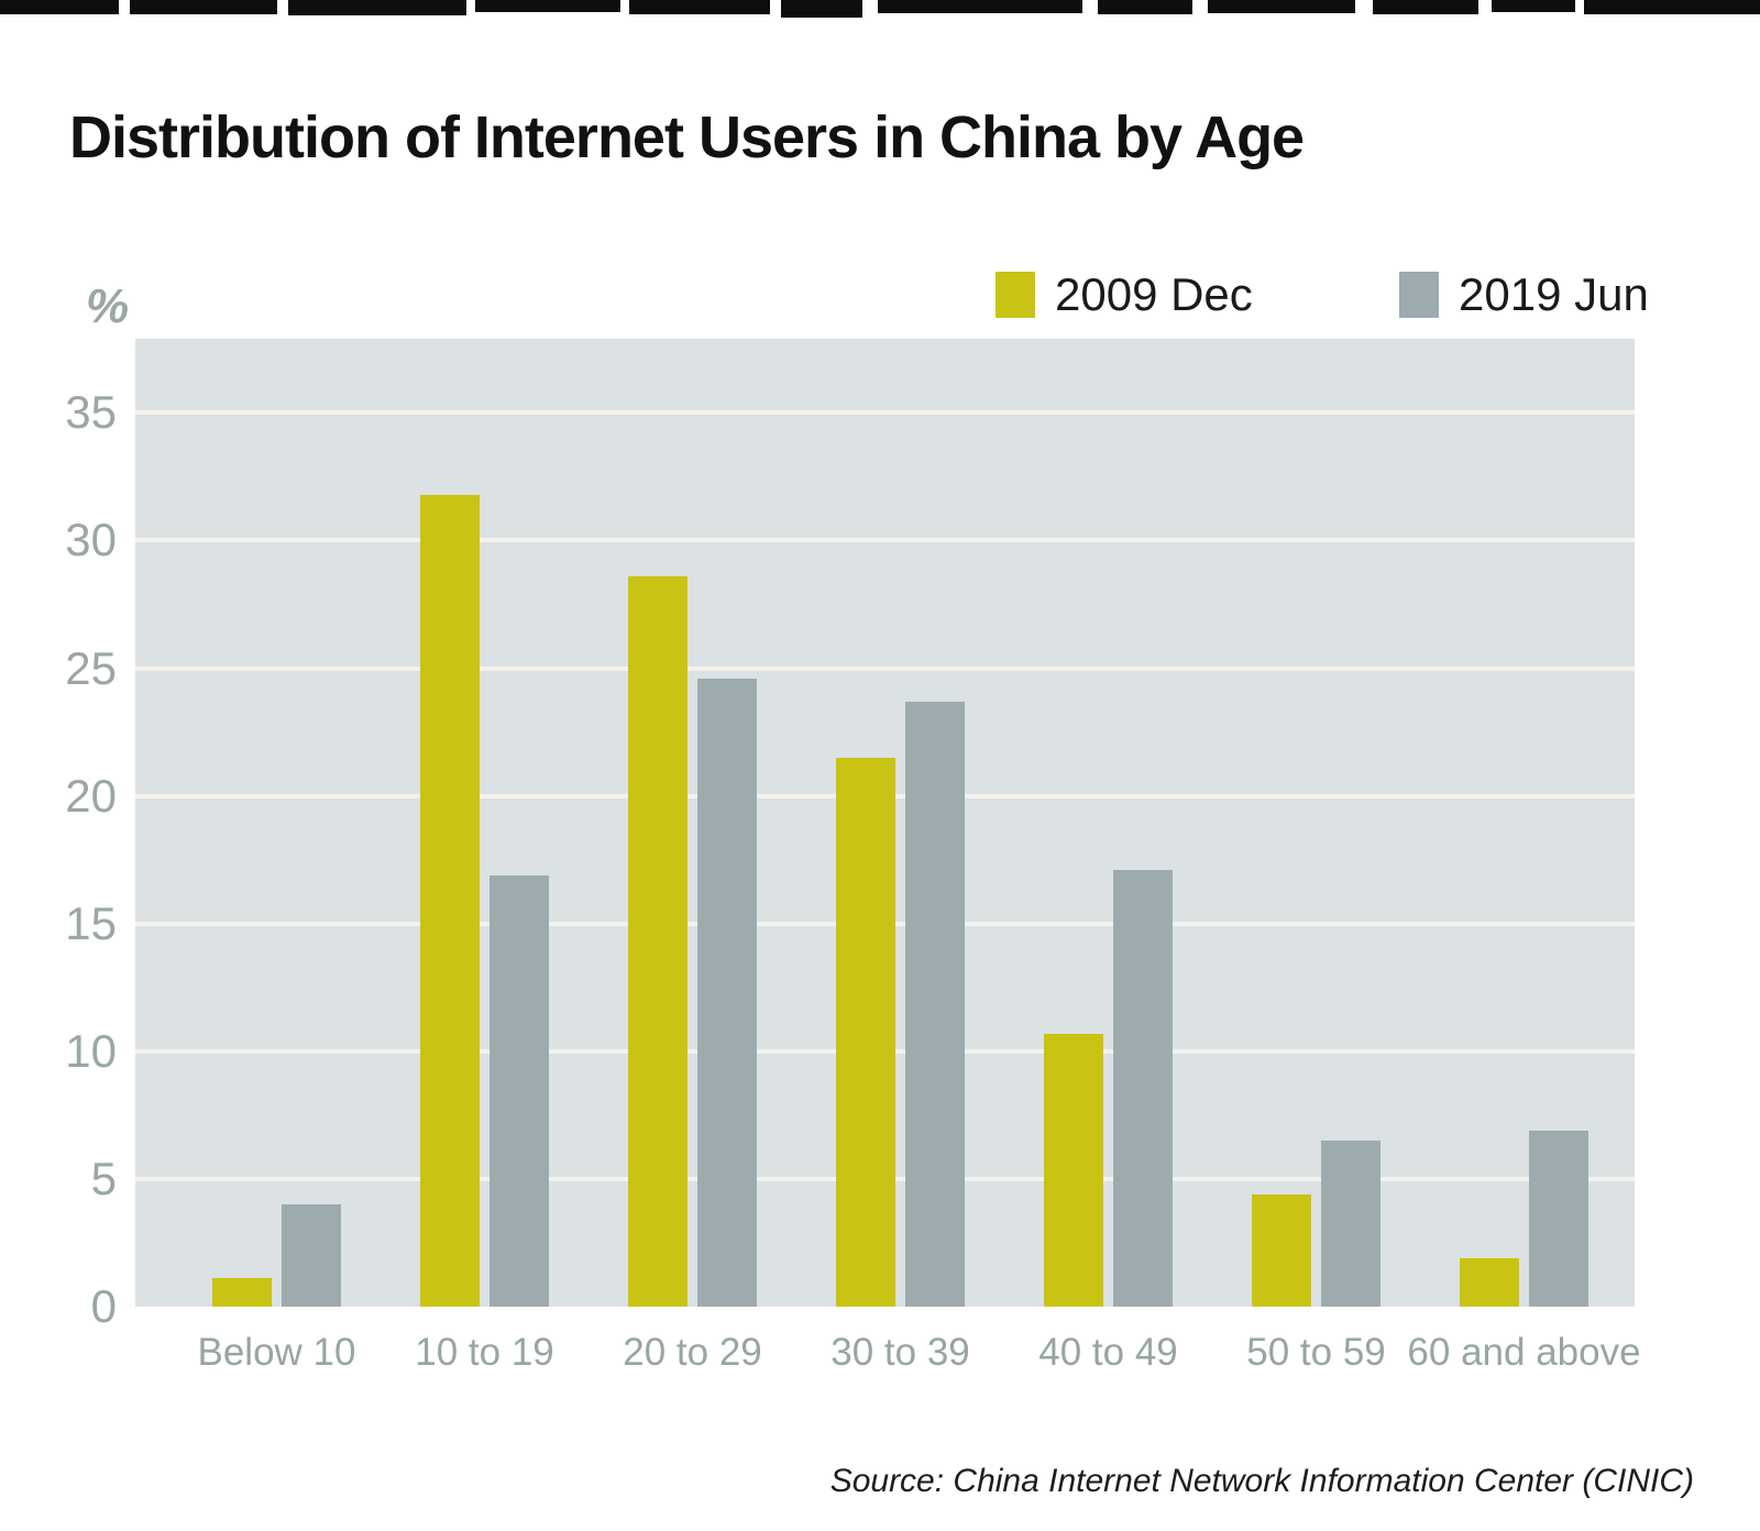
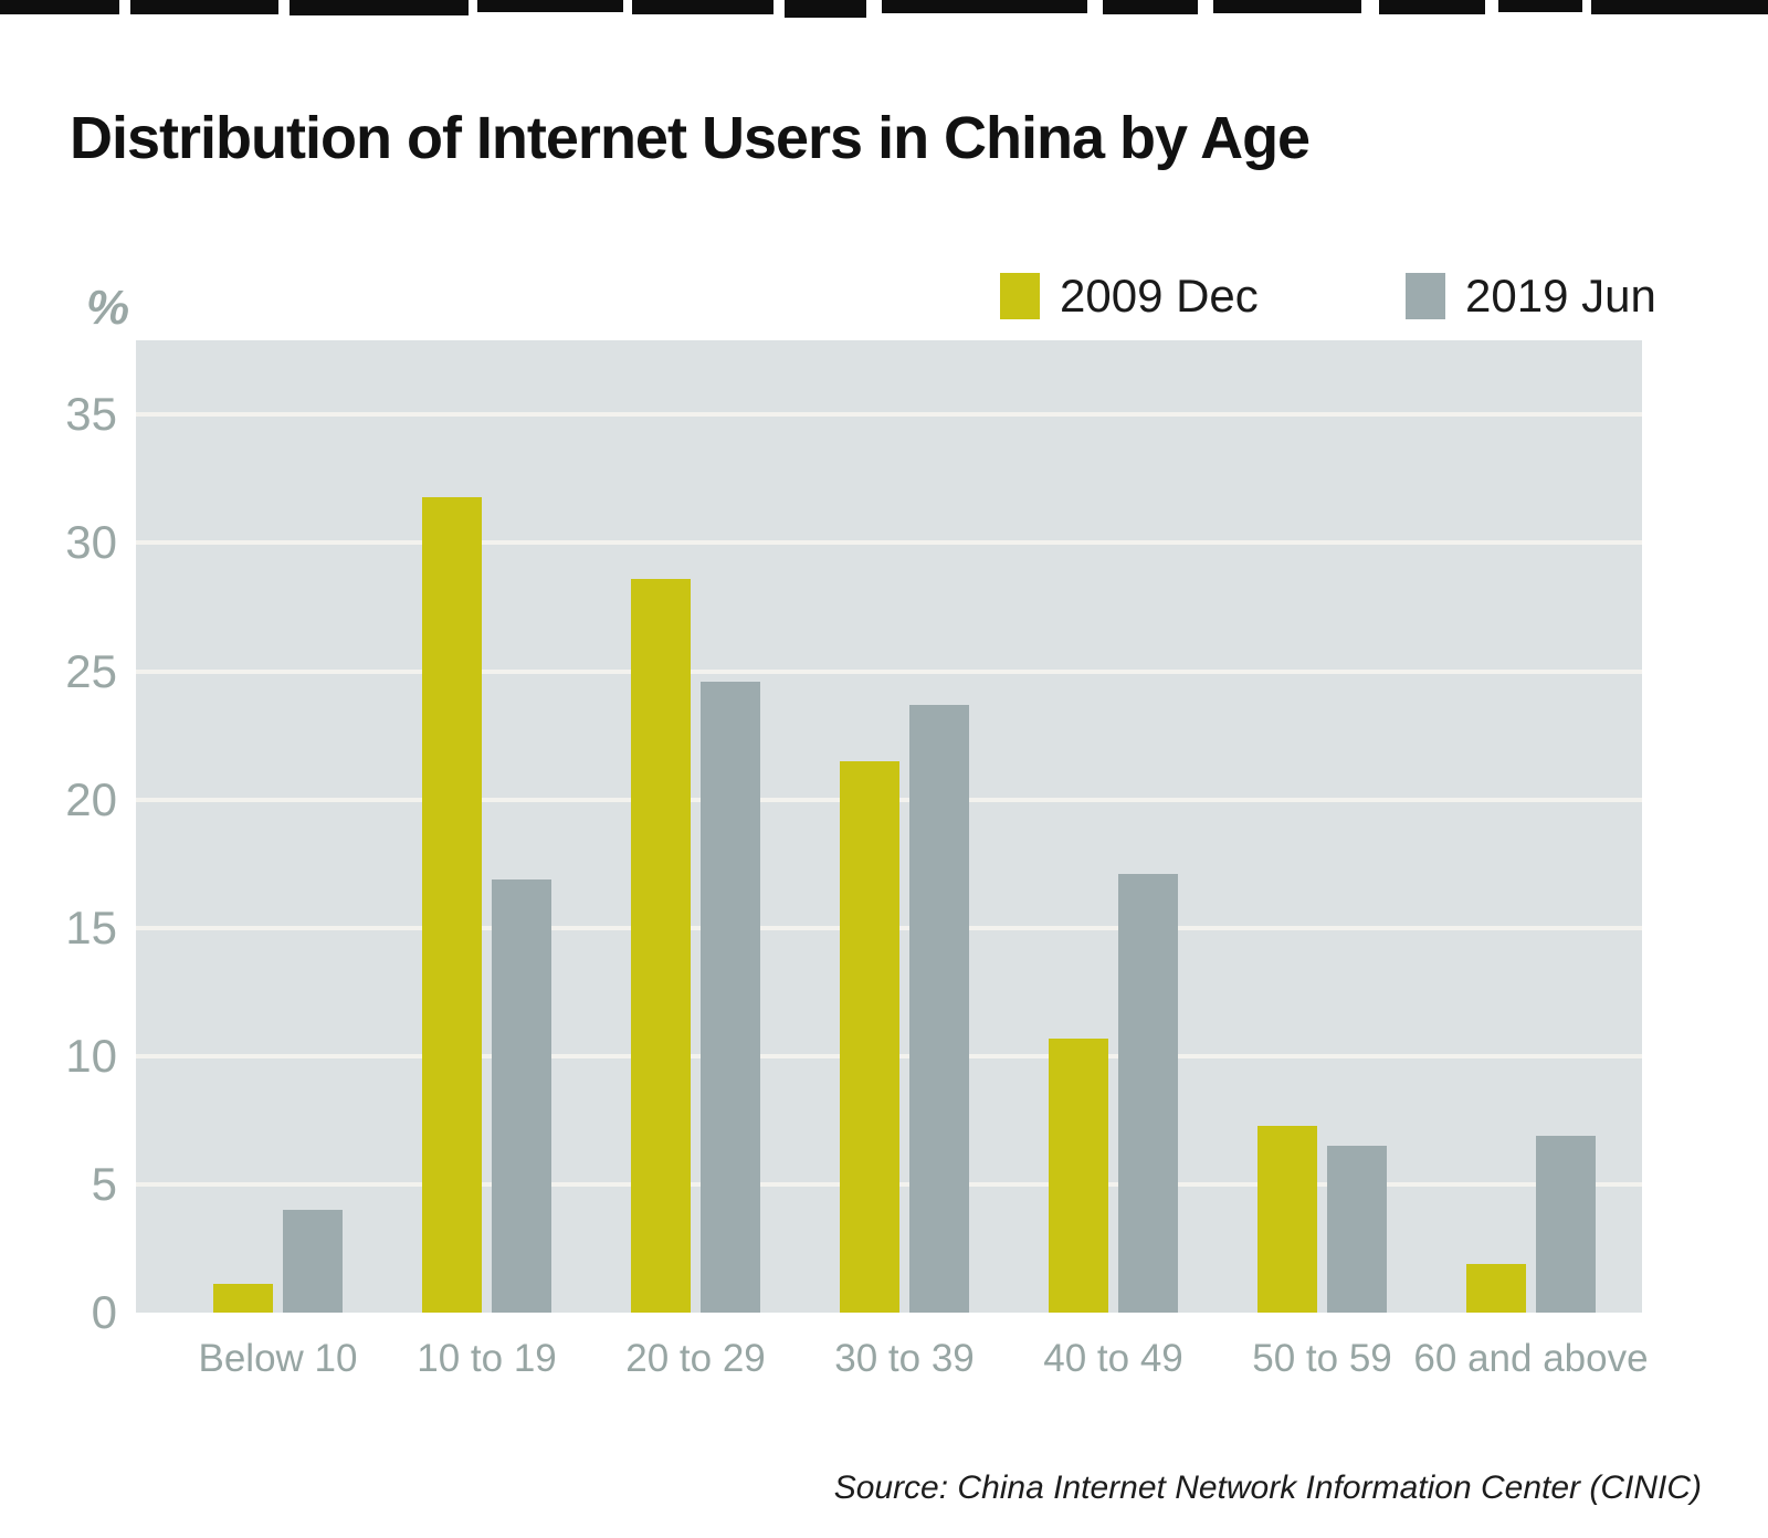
2009 Dec/50 to 59: 4.4 -> 7.3
